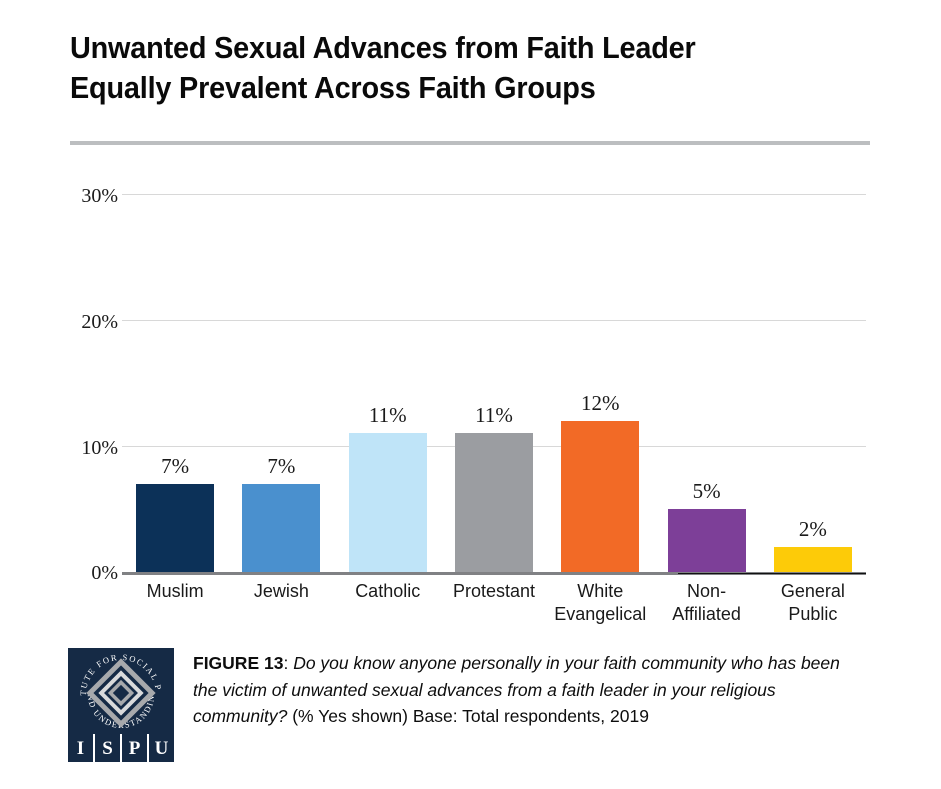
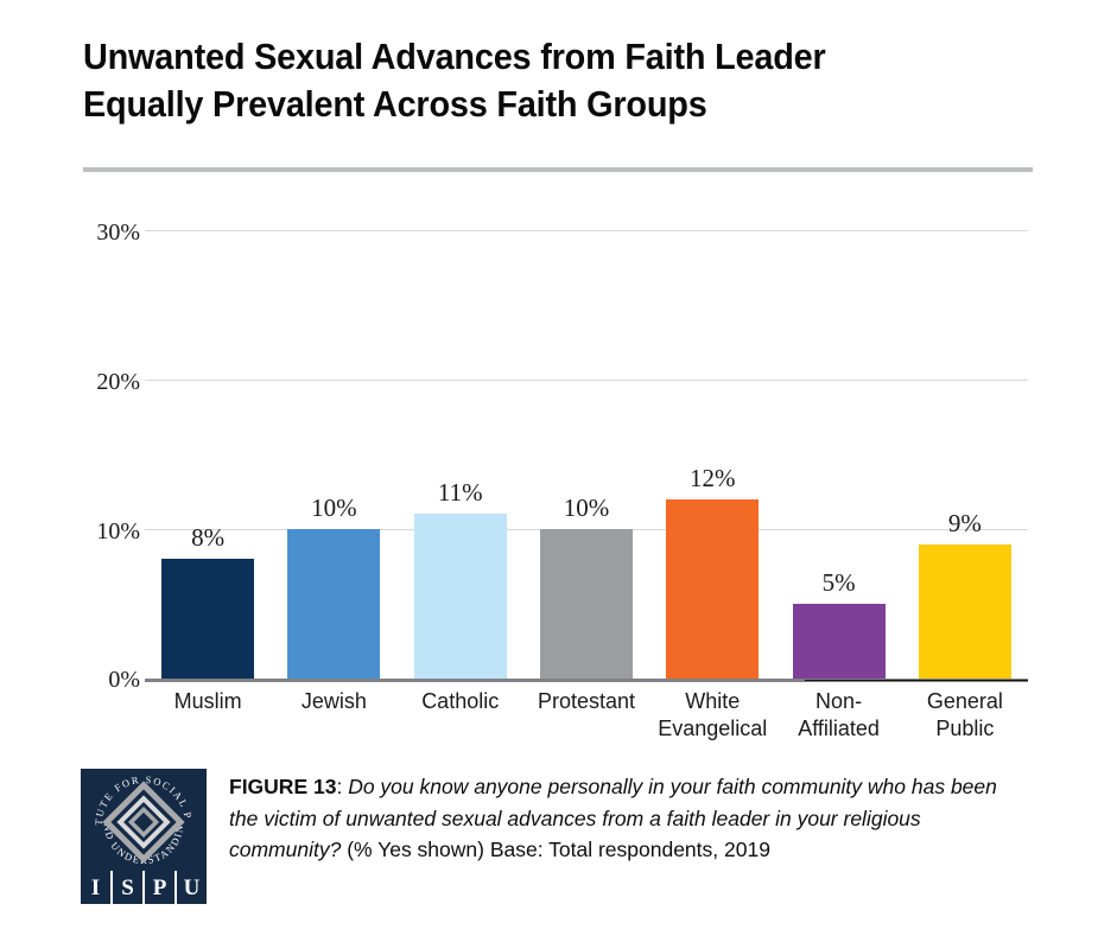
Muslim: 7% -> 8%
Jewish: 7% -> 10%
Protestant: 11% -> 10%
General Public: 2% -> 9%
